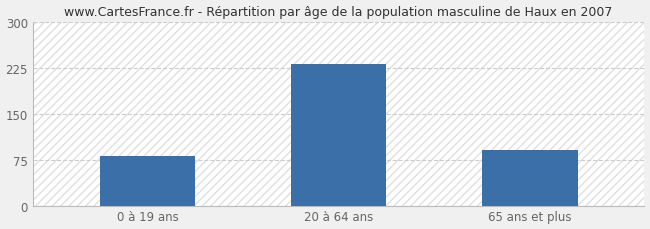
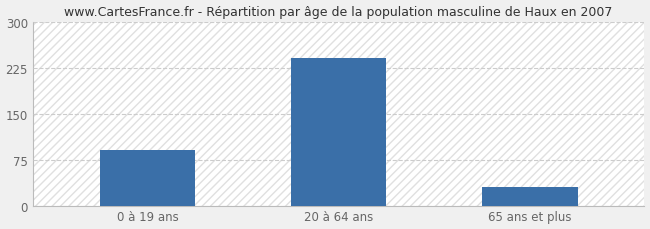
0 à 19 ans: 80 -> 90
20 à 64 ans: 230 -> 240
65 ans et plus: 90 -> 30
